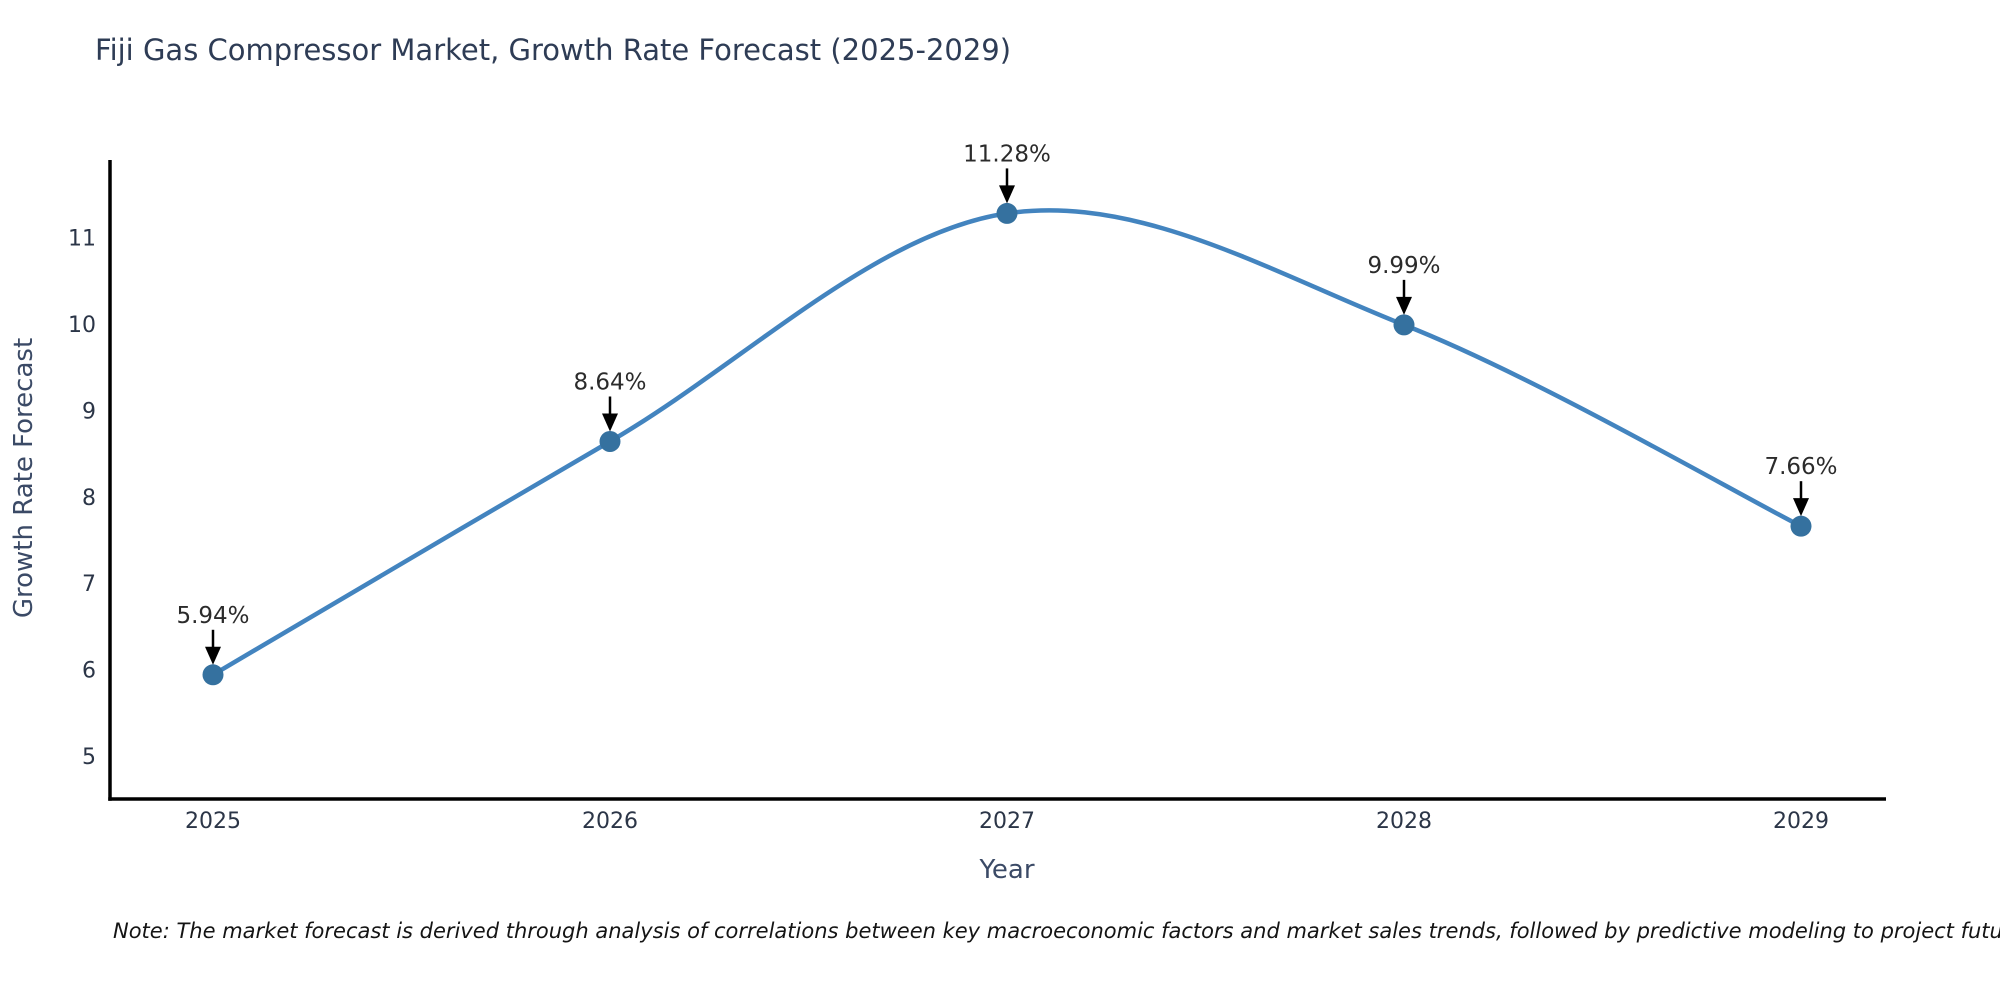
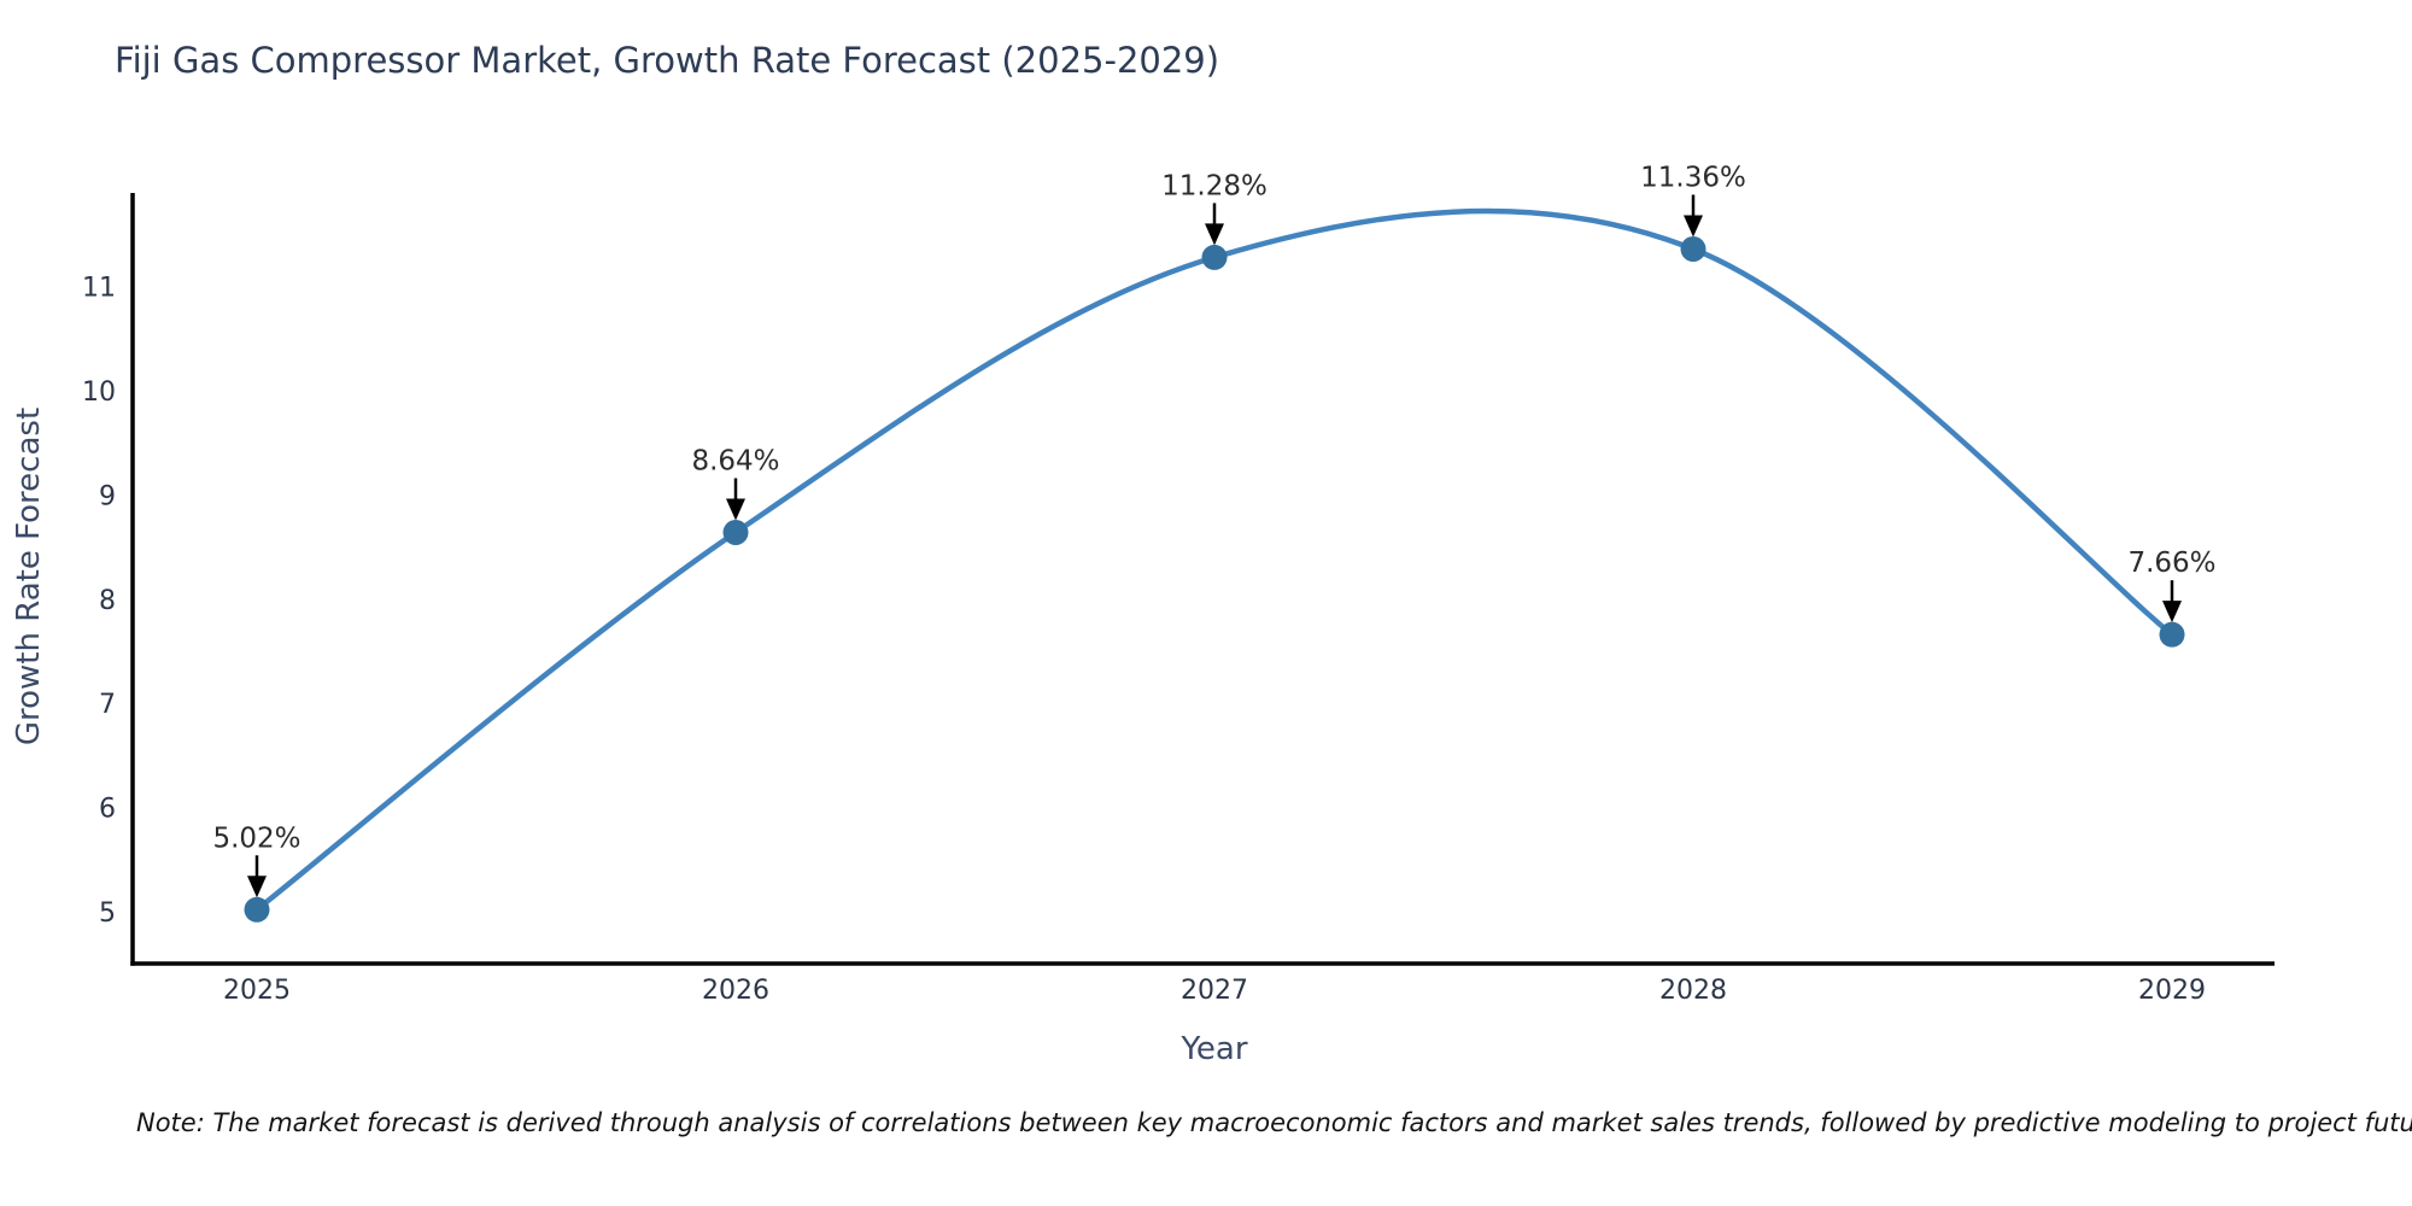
2025: 5.94% -> 5.02%
2028: 9.99% -> 11.36%
